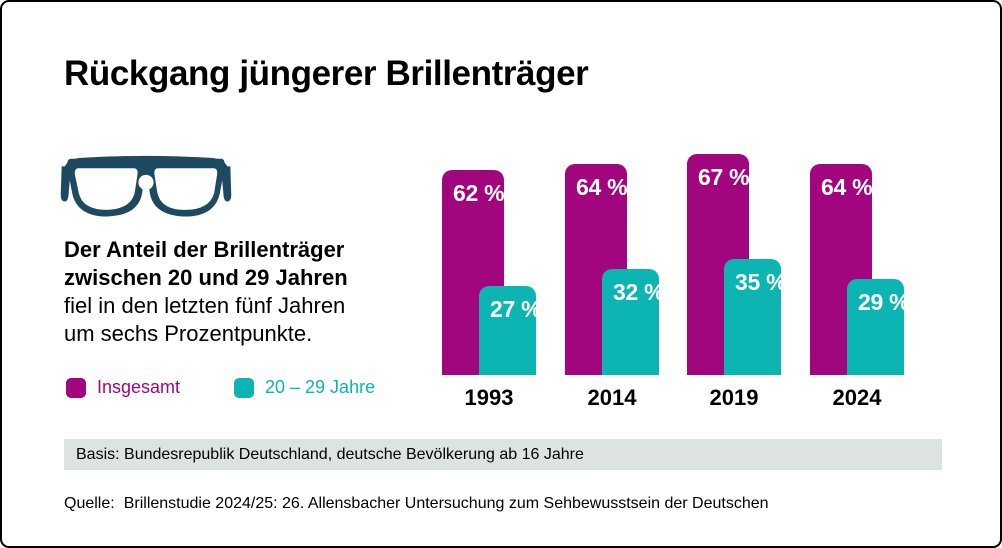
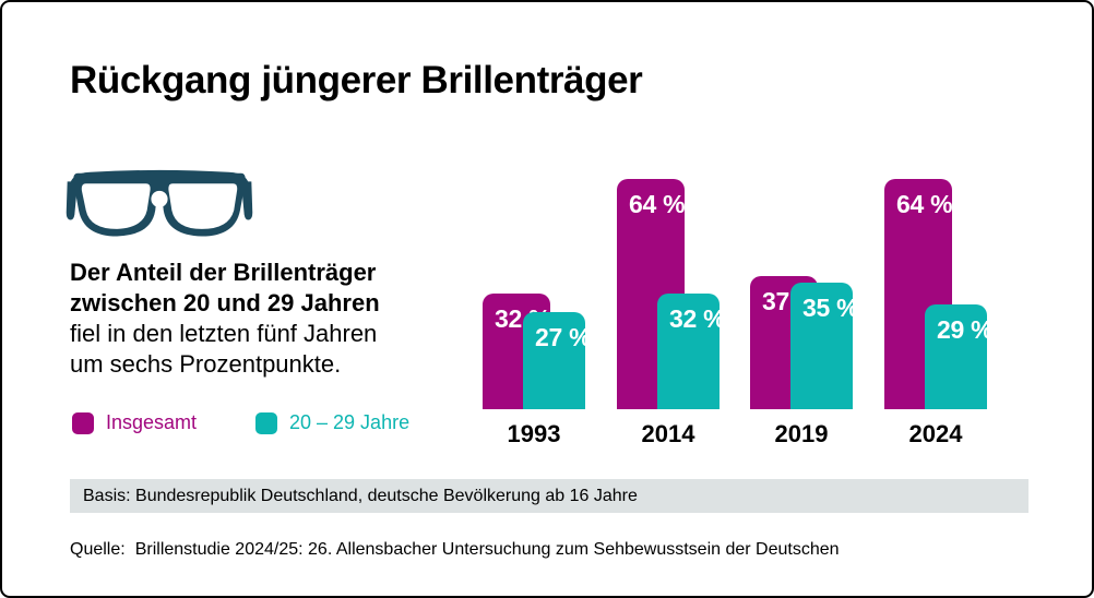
Insgesamt/1993: 62 -> 32
Insgesamt/2019: 67 -> 37
